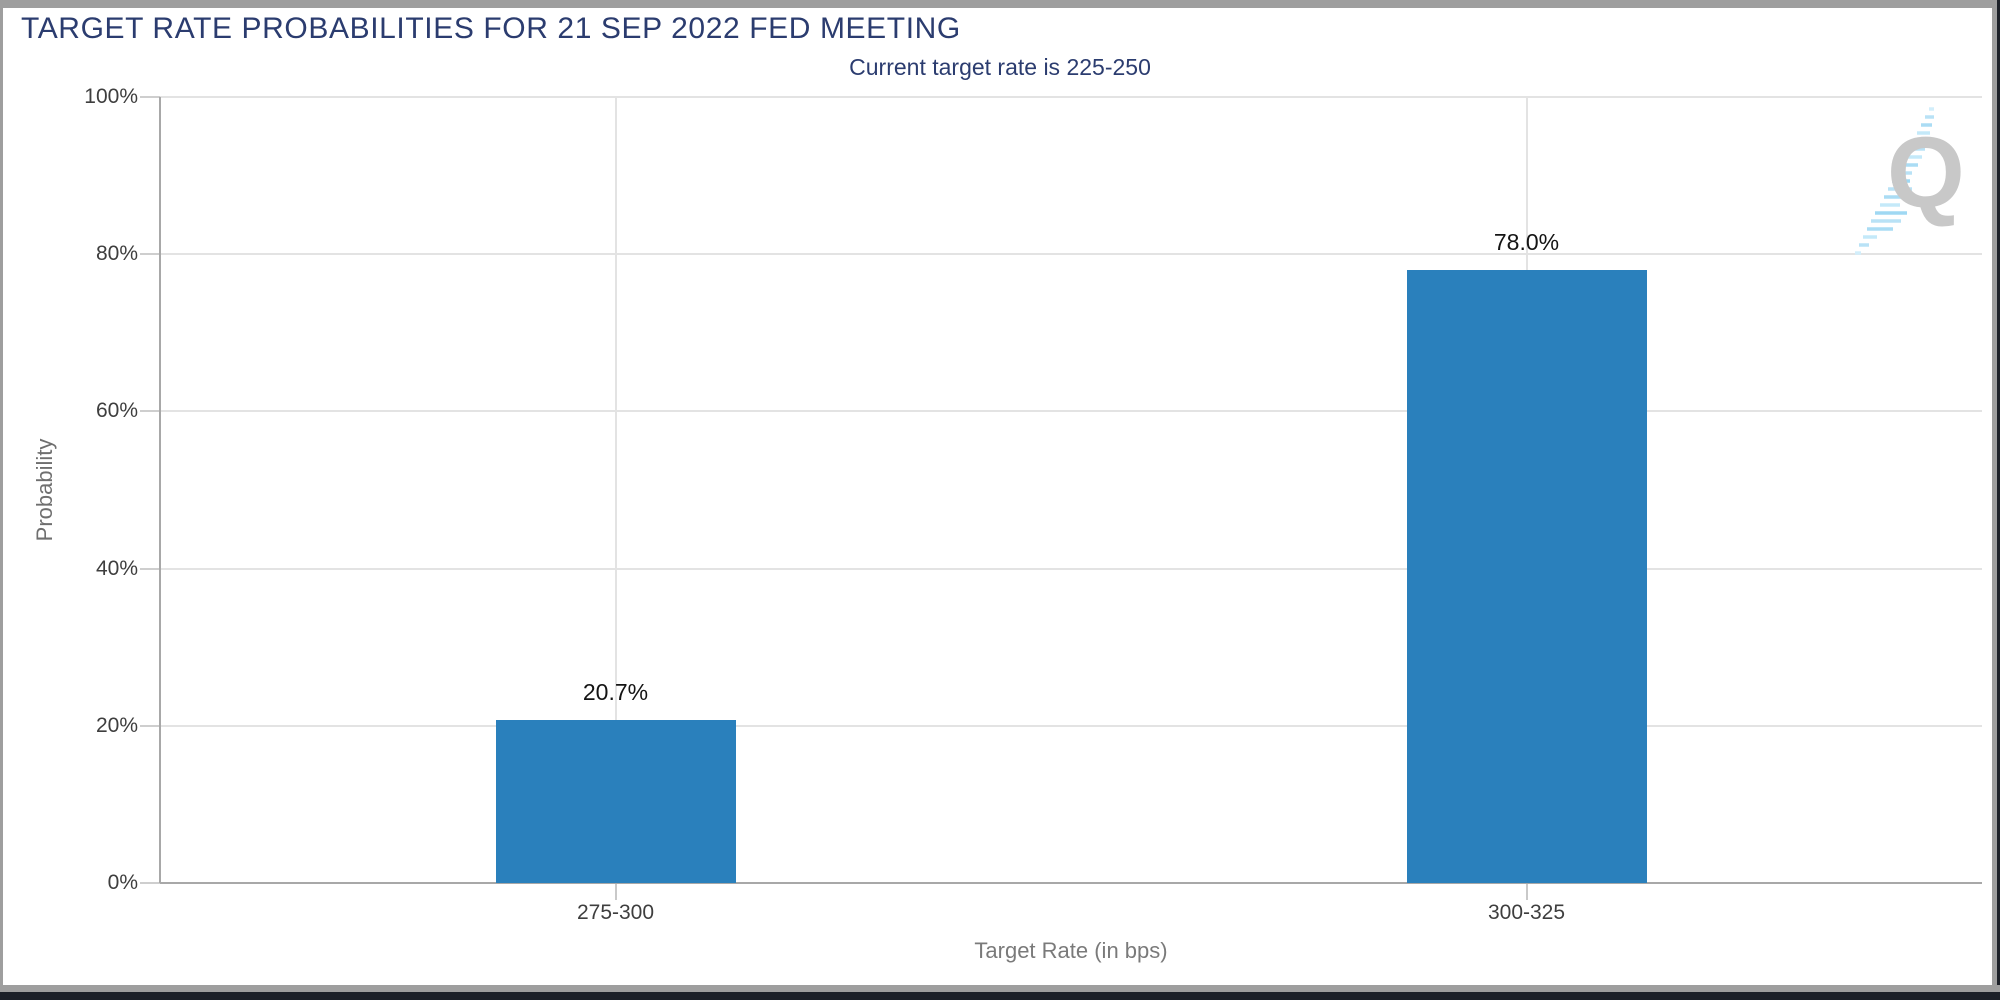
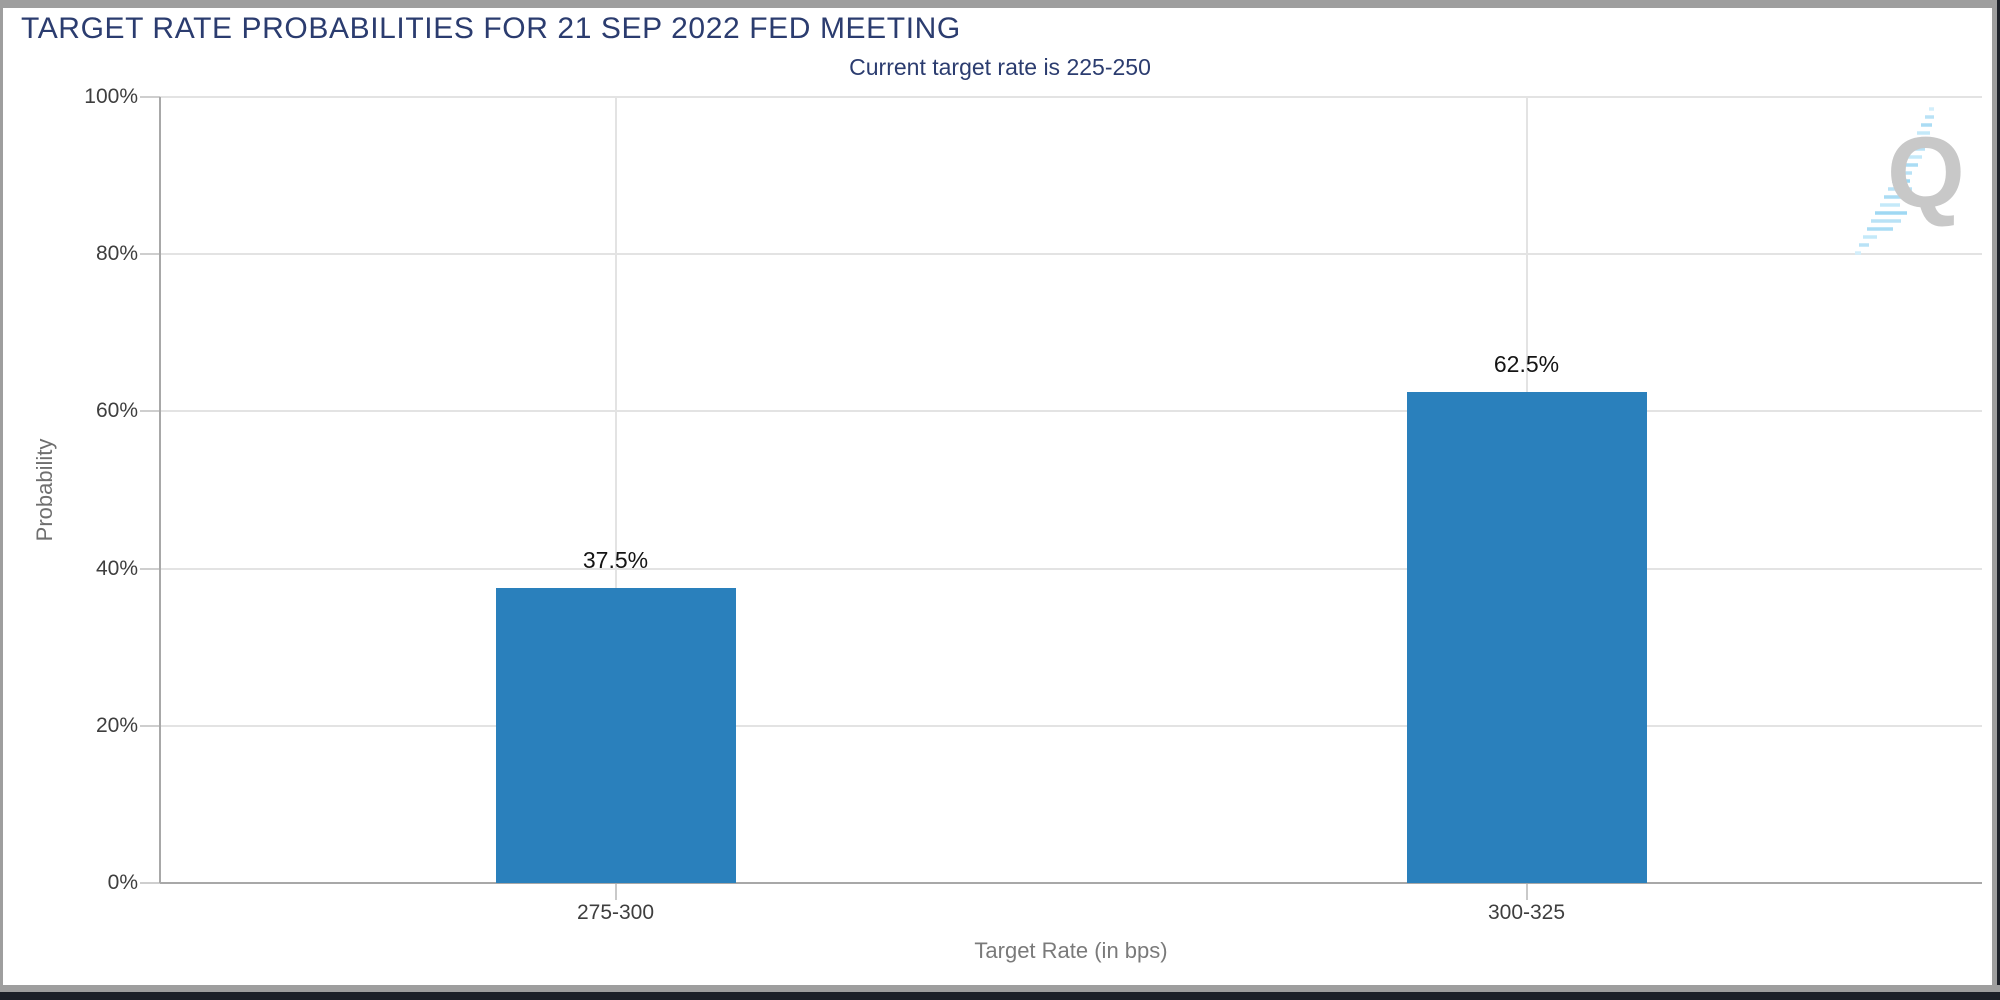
275-300: 20.7% -> 37.5%
300-325: 78.0% -> 62.5%
